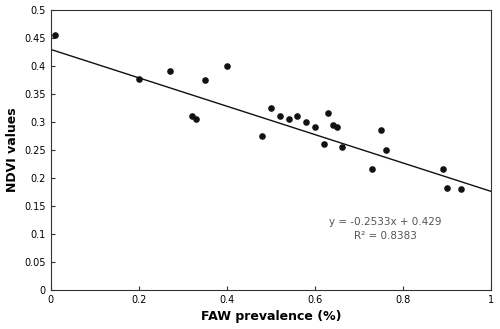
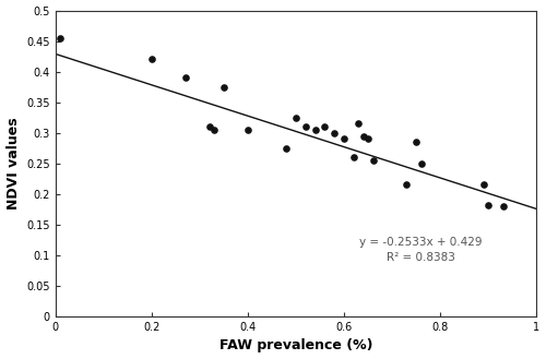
0.2: 0.376 -> 0.420
0.4: 0.400 -> 0.305
